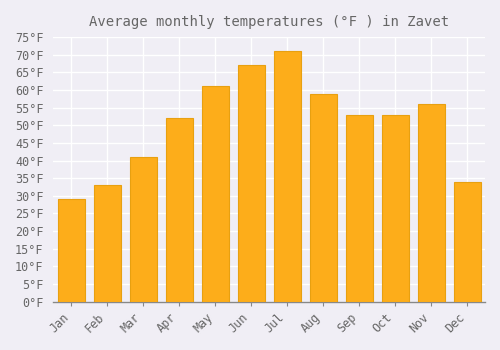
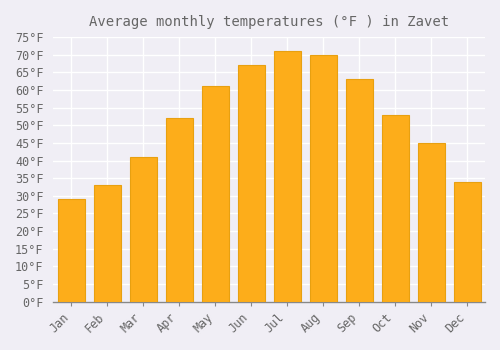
Aug: 59°F -> 70°F
Sep: 53°F -> 63°F
Nov: 56°F -> 45°F
